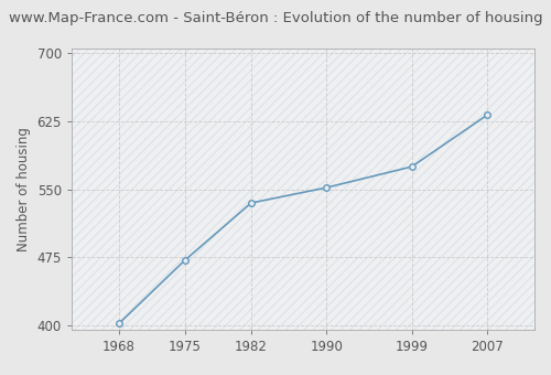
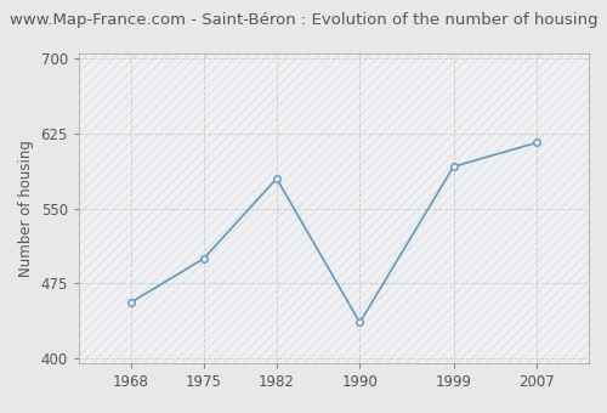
1968: 402 -> 456
1975: 472 -> 500
1982: 535 -> 580
1990: 552 -> 436
1999: 575 -> 592
2007: 632 -> 616
